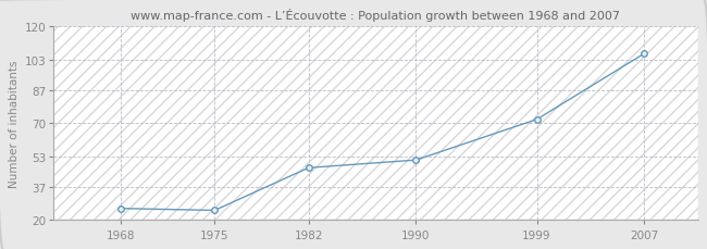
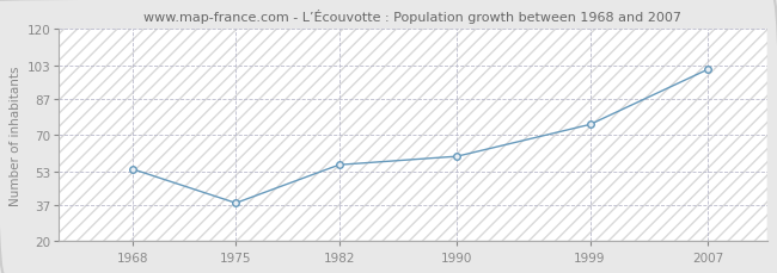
1968: 26 -> 54
1975: 25 -> 38
1982: 47 -> 56
1990: 51 -> 60
1999: 72 -> 75
2007: 106 -> 101
